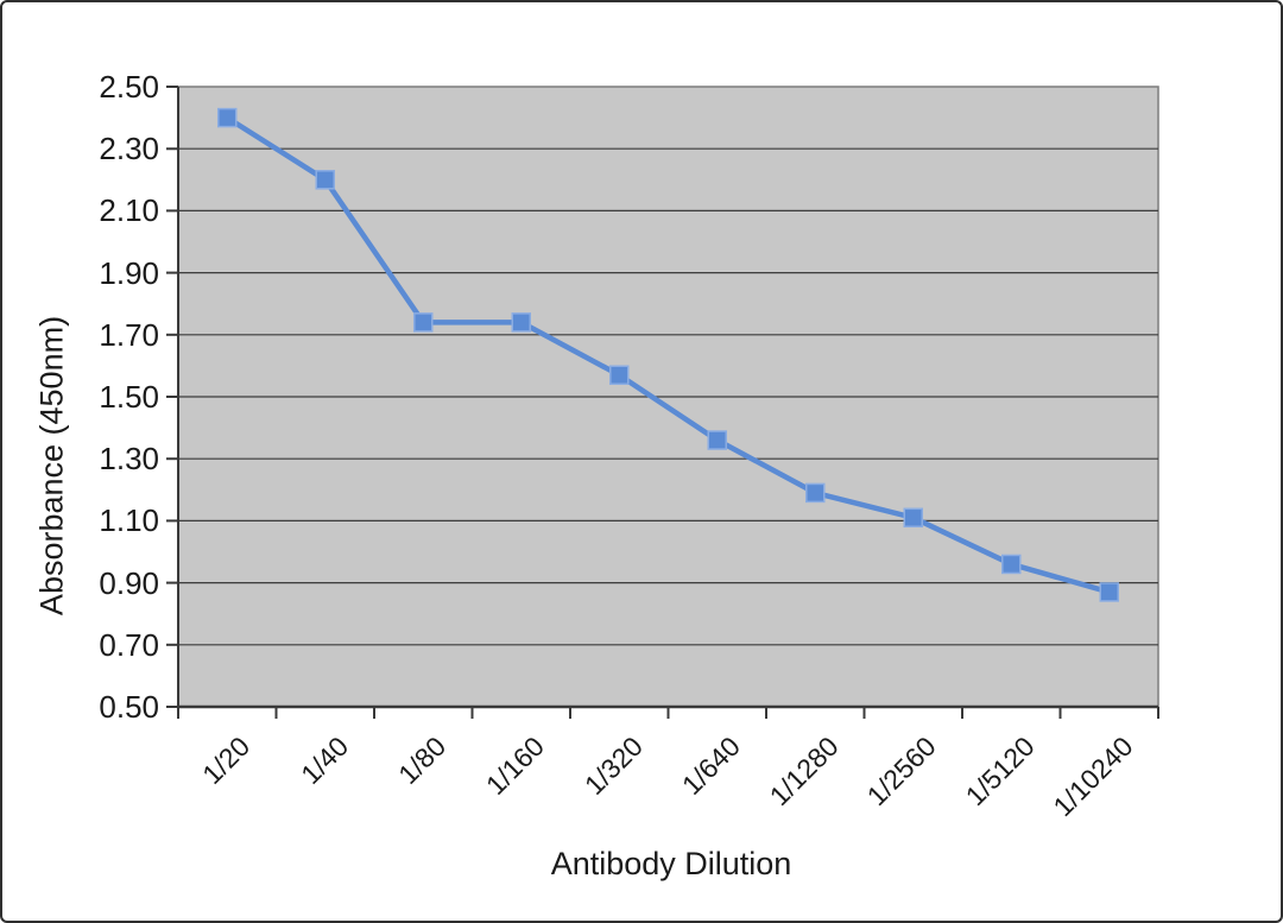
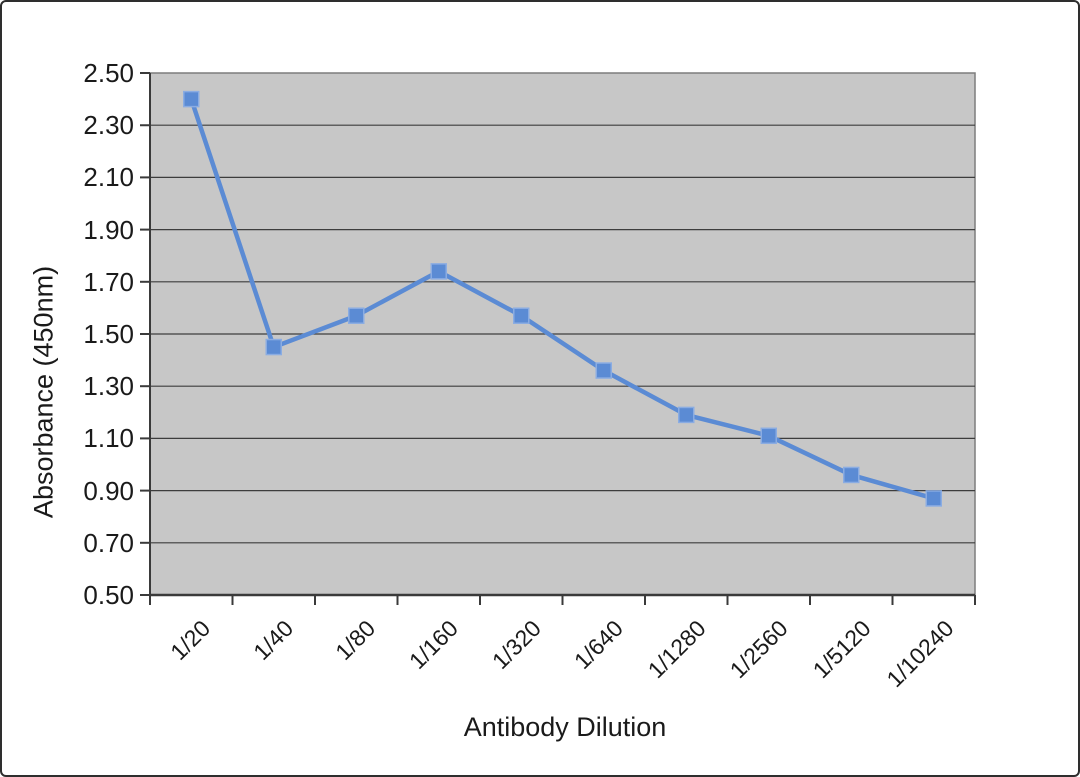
1/40: 2.20 -> 1.45
1/80: 1.74 -> 1.57
